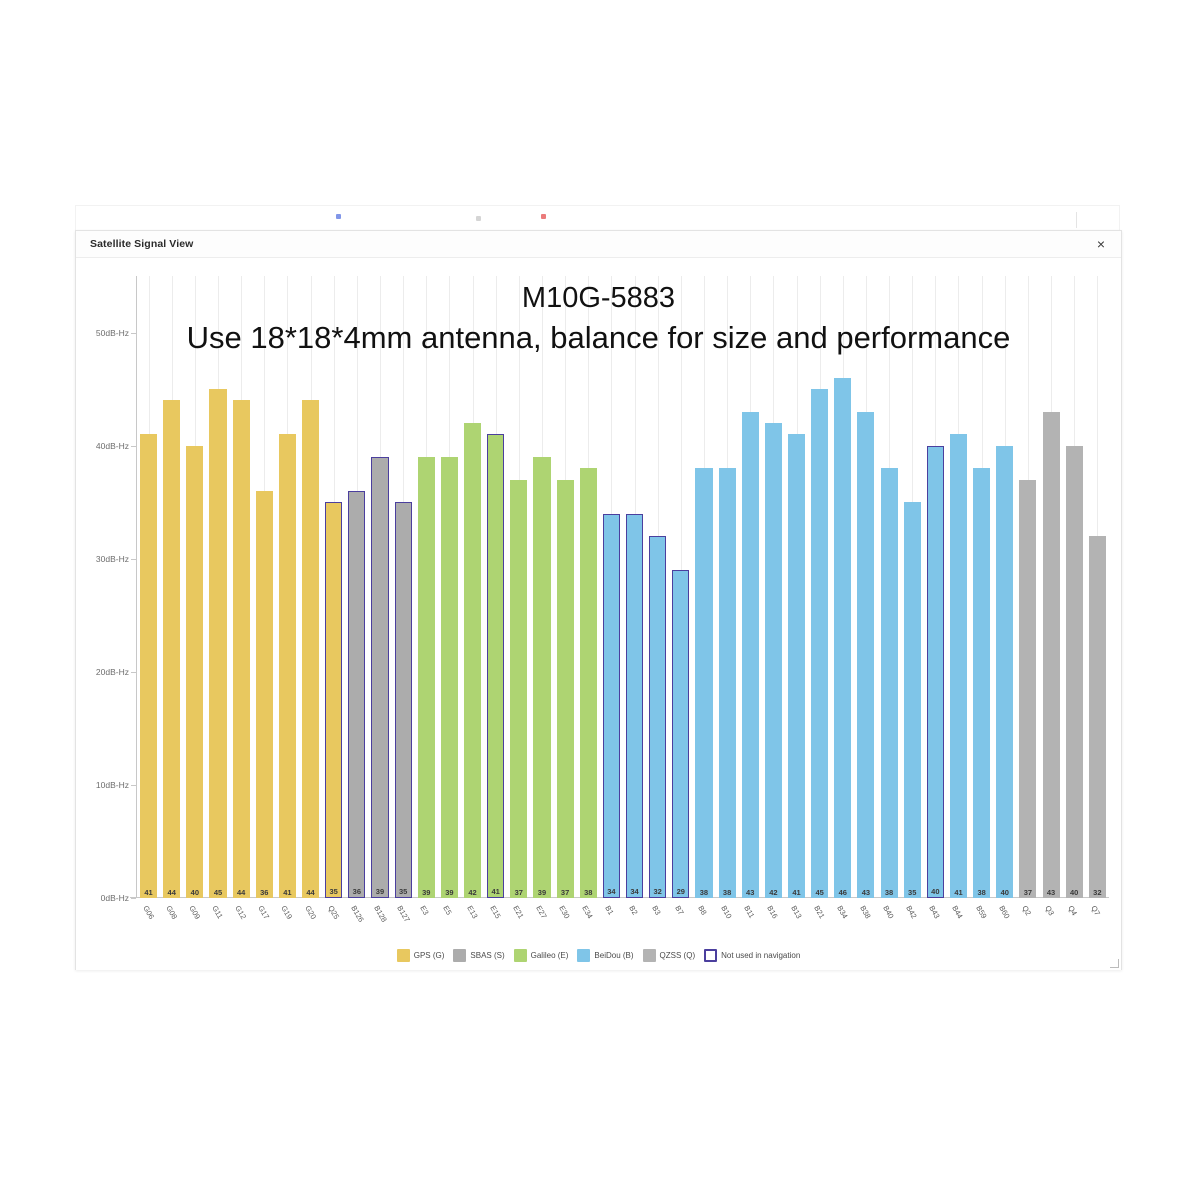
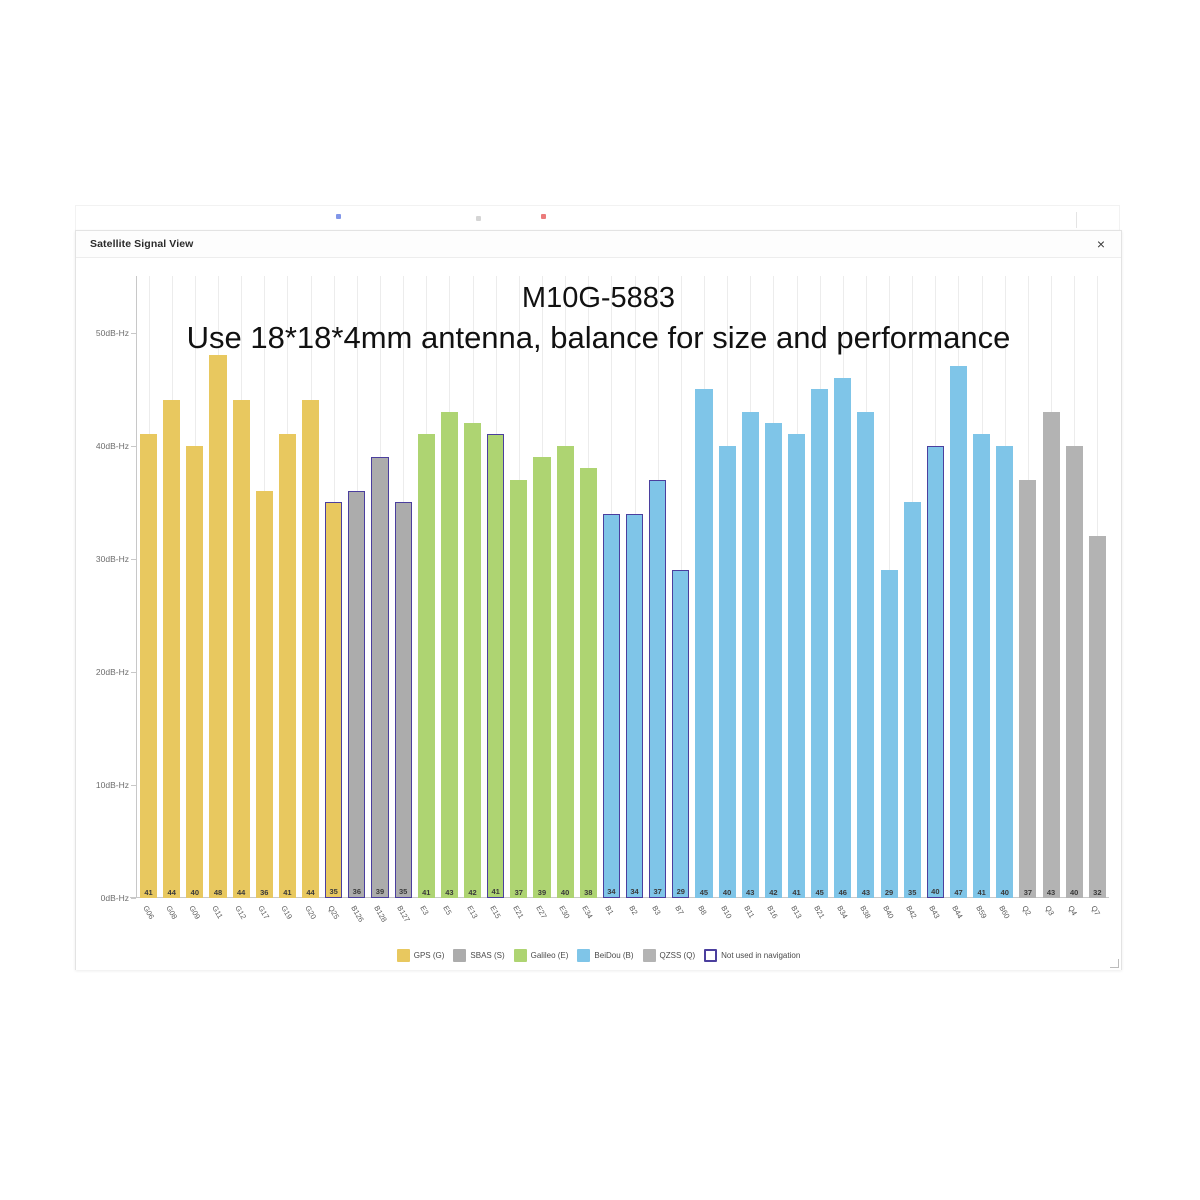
G11: 45 -> 48
E3: 39 -> 41
E5: 39 -> 43
E30: 37 -> 40
B3: 32 -> 37
B8: 38 -> 45
B10: 38 -> 40
B40: 38 -> 29
B44: 41 -> 47
B59: 38 -> 41
